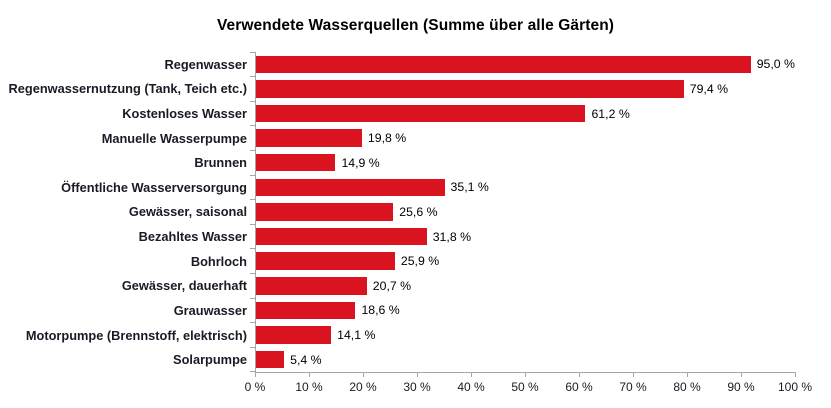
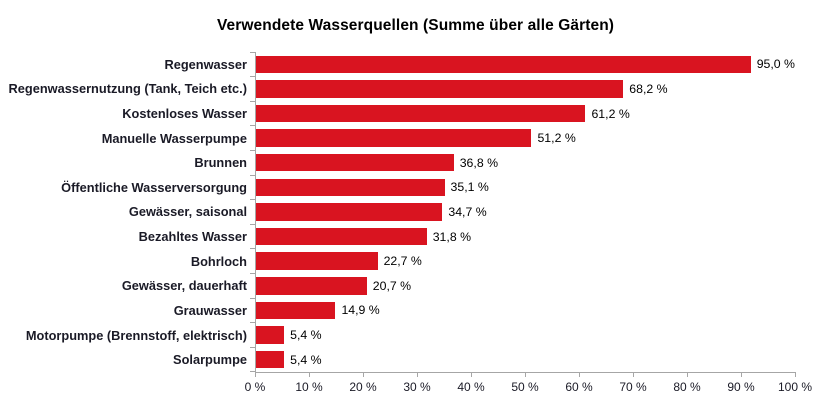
Regenwassernutzung (Tank, Teich etc.): 79,4 -> 68,2
Manuelle Wasserpumpe: 19,8 -> 51,2
Brunnen: 14,9 -> 36,8
Gewässer, saisonal: 25,6 -> 34,7
Bohrloch: 25,9 -> 22,7
Grauwasser: 18,6 -> 14,9
Motorpumpe (Brennstoff, elektrisch): 14,1 -> 5,4
